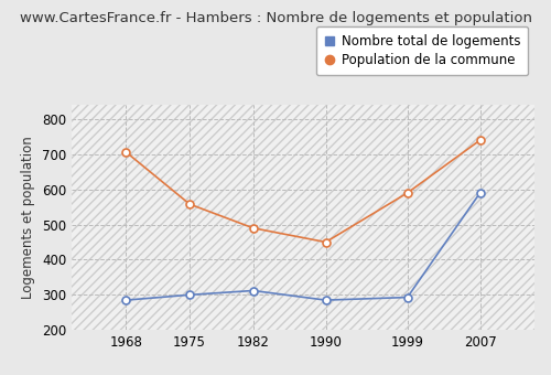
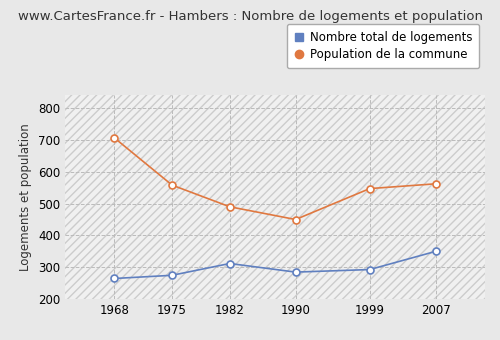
Nombre total de logements/1968: 285 -> 265
Nombre total de logements/1975: 300 -> 275
Population de la commune/1999: 590 -> 547
Nombre total de logements/2007: 590 -> 350
Population de la commune/2007: 740 -> 562
